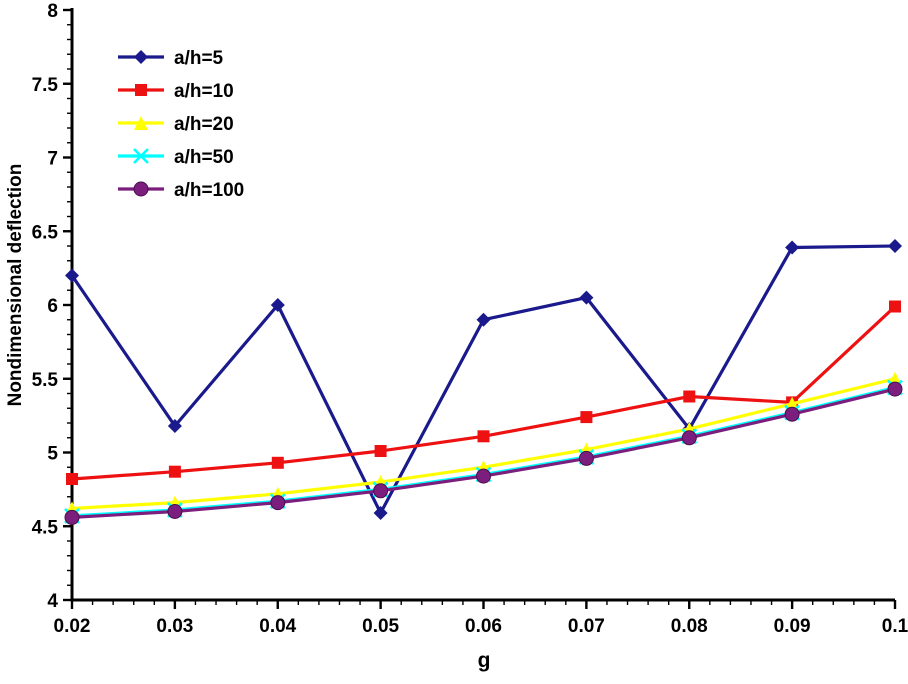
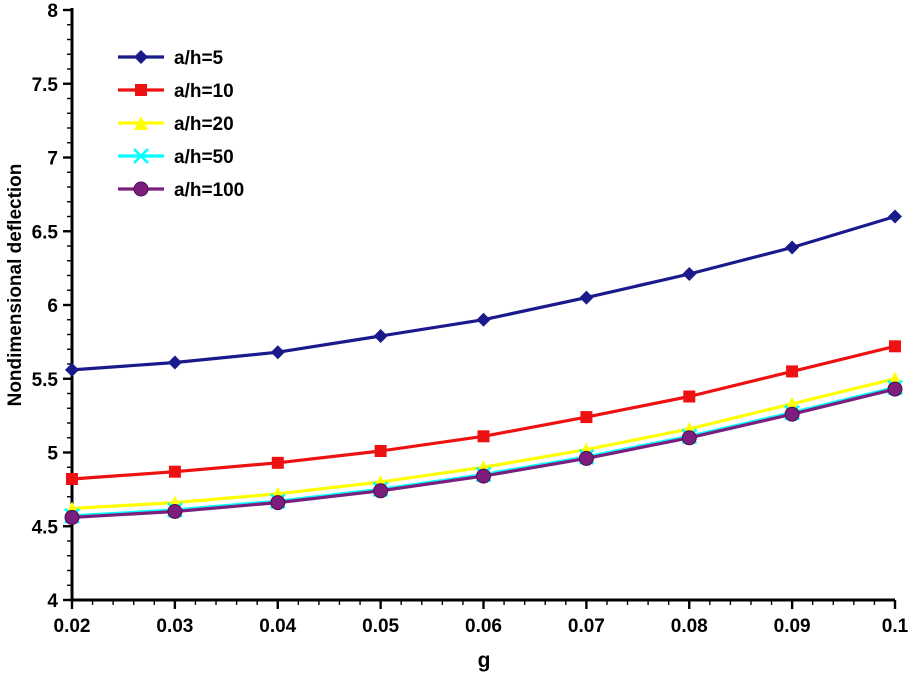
a/h=5/0.02: 6.20 -> 5.56
a/h=5/0.03: 5.18 -> 5.61
a/h=5/0.04: 6.00 -> 5.68
a/h=5/0.05: 4.59 -> 5.79
a/h=5/0.08: 5.16 -> 6.21
a/h=10/0.09: 5.34 -> 5.55
a/h=5/0.1: 6.40 -> 6.60
a/h=10/0.1: 5.99 -> 5.72
